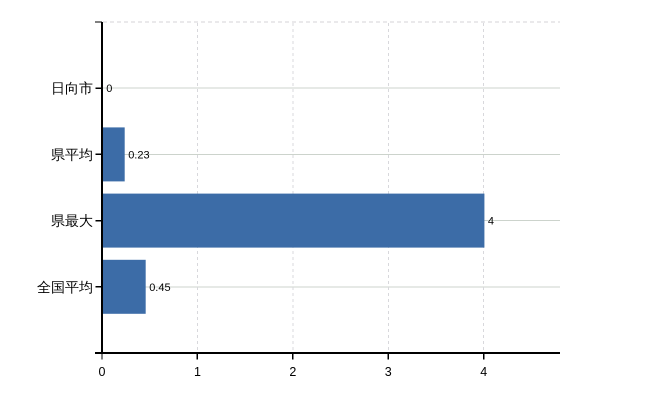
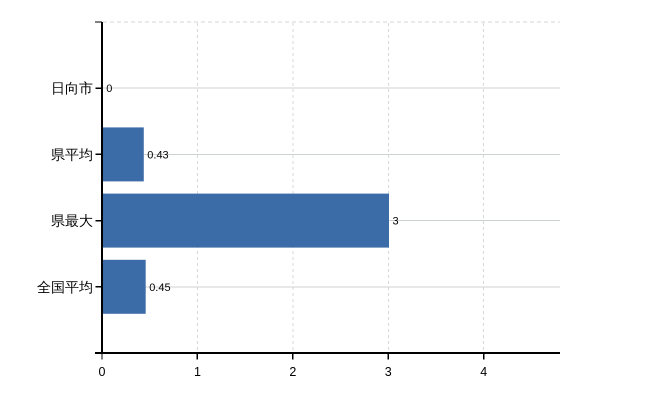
県平均: 0.23 -> 0.43
県最大: 4 -> 3
